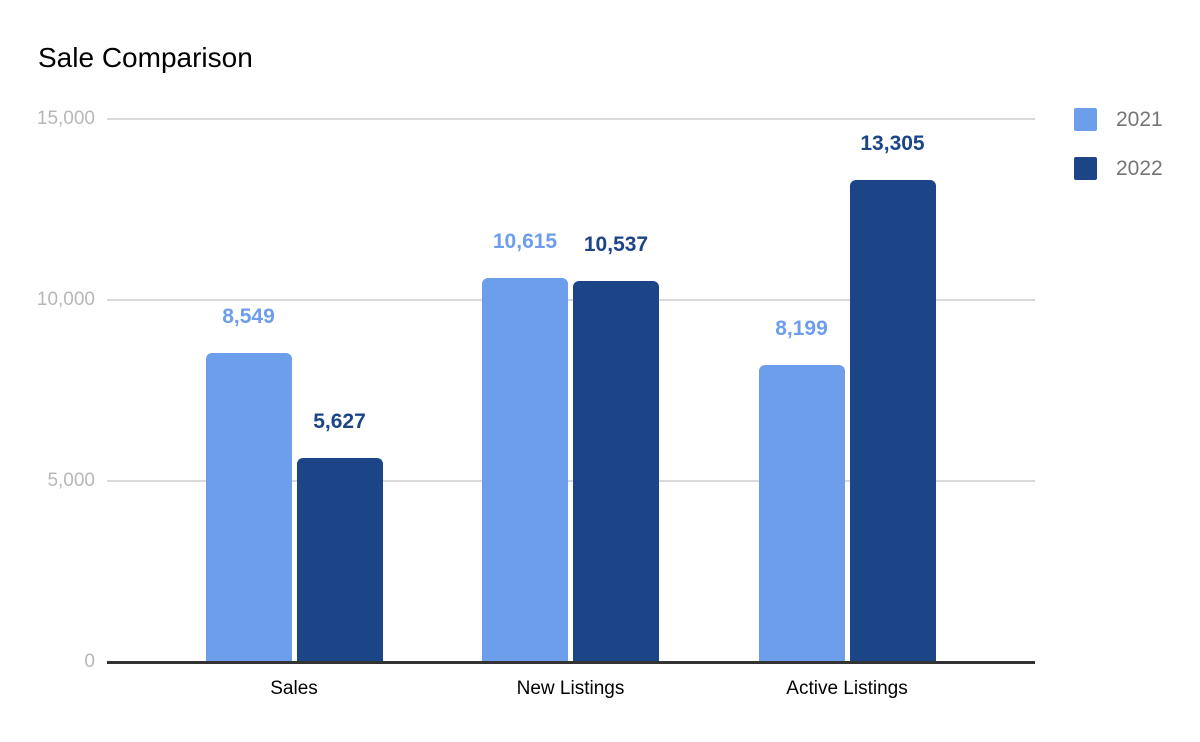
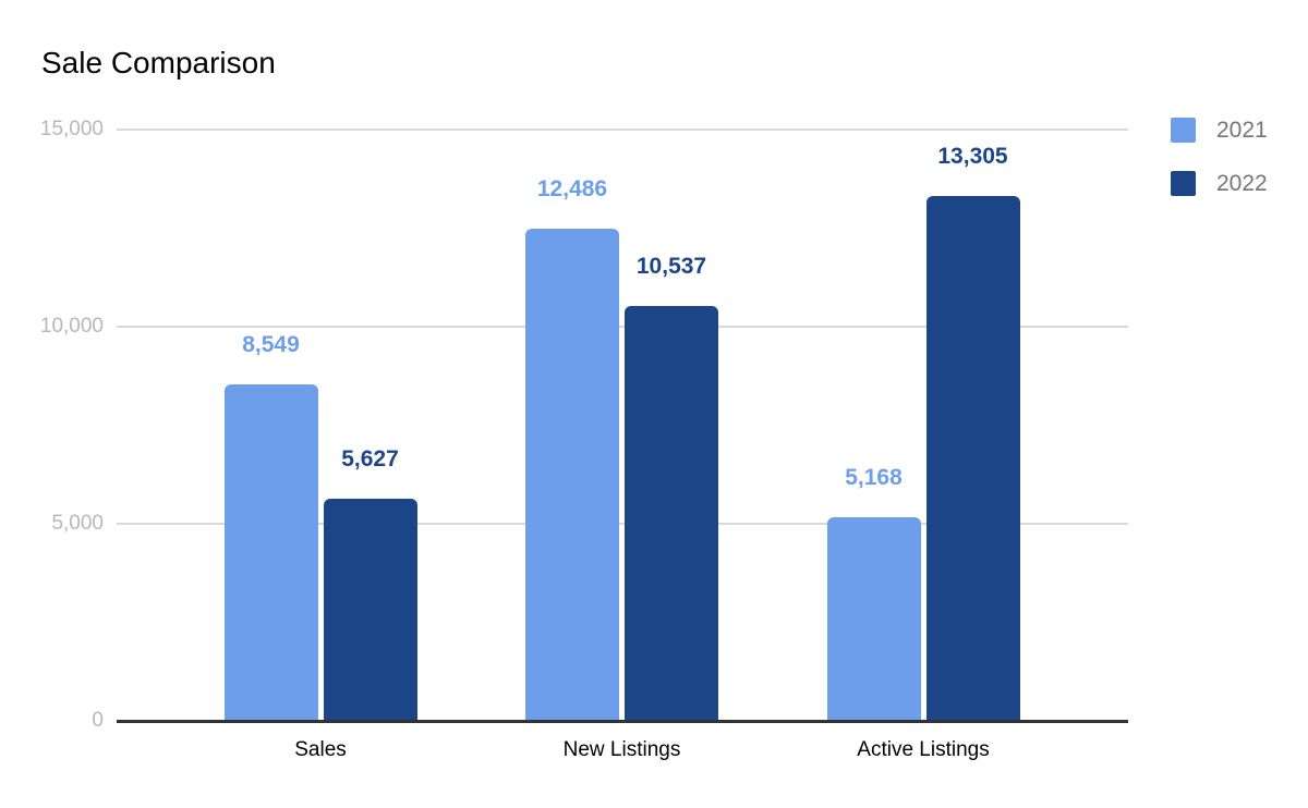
2021/New Listings: 10,615 -> 12,486
2021/Active Listings: 8,199 -> 5,168
